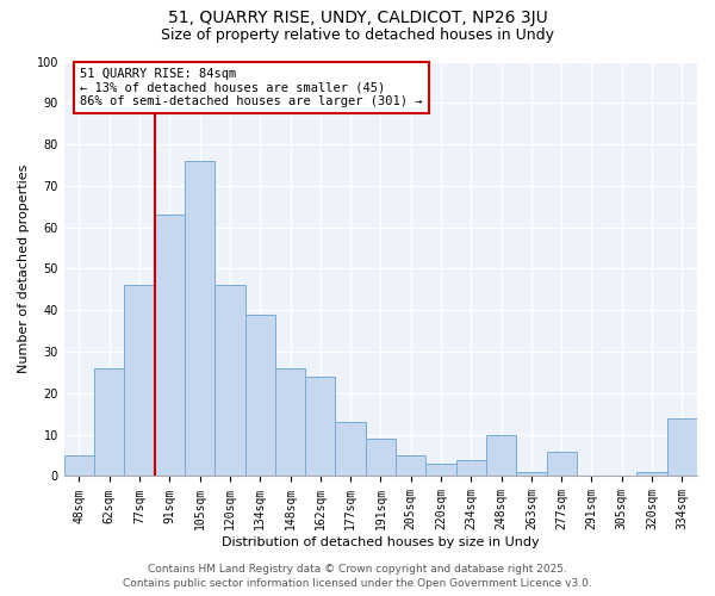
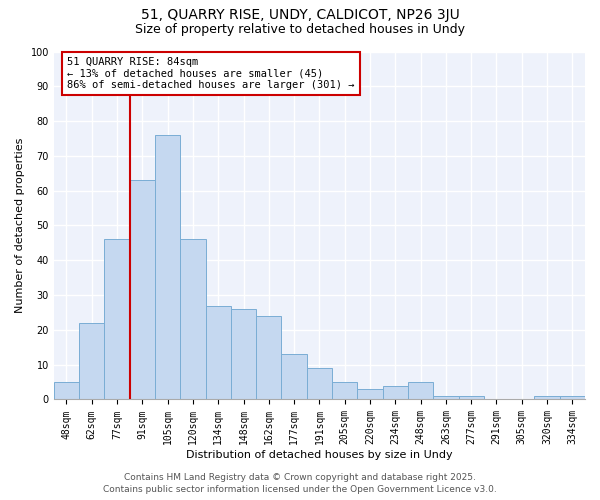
62sqm: 26 -> 22
134sqm: 39 -> 27
248sqm: 10 -> 5
277sqm: 6 -> 1
334sqm: 14 -> 1
